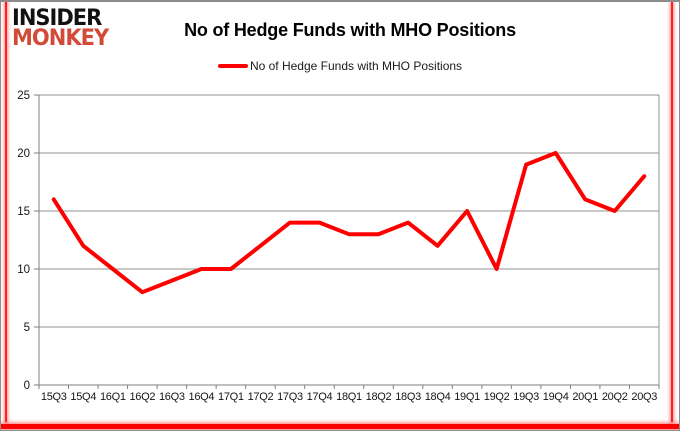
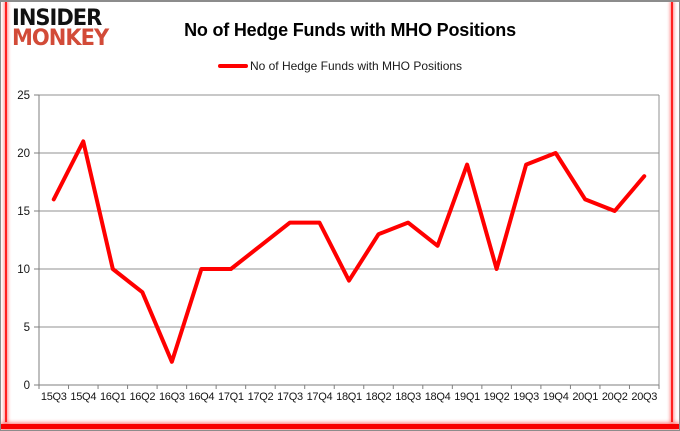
15Q4: 12 -> 21
16Q3: 9 -> 2
18Q1: 13 -> 9
19Q1: 15 -> 19
